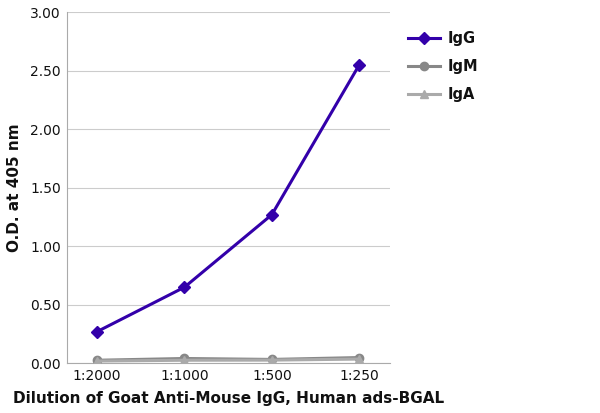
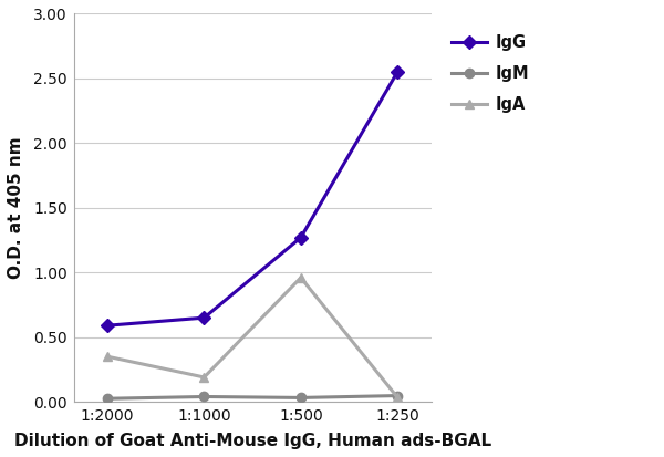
IgG/1:2000: 0.27 -> 0.59
IgA/1:2000: 0.02 -> 0.35
IgA/1:1000: 0.03 -> 0.19
IgA/1:500: 0.03 -> 0.96
